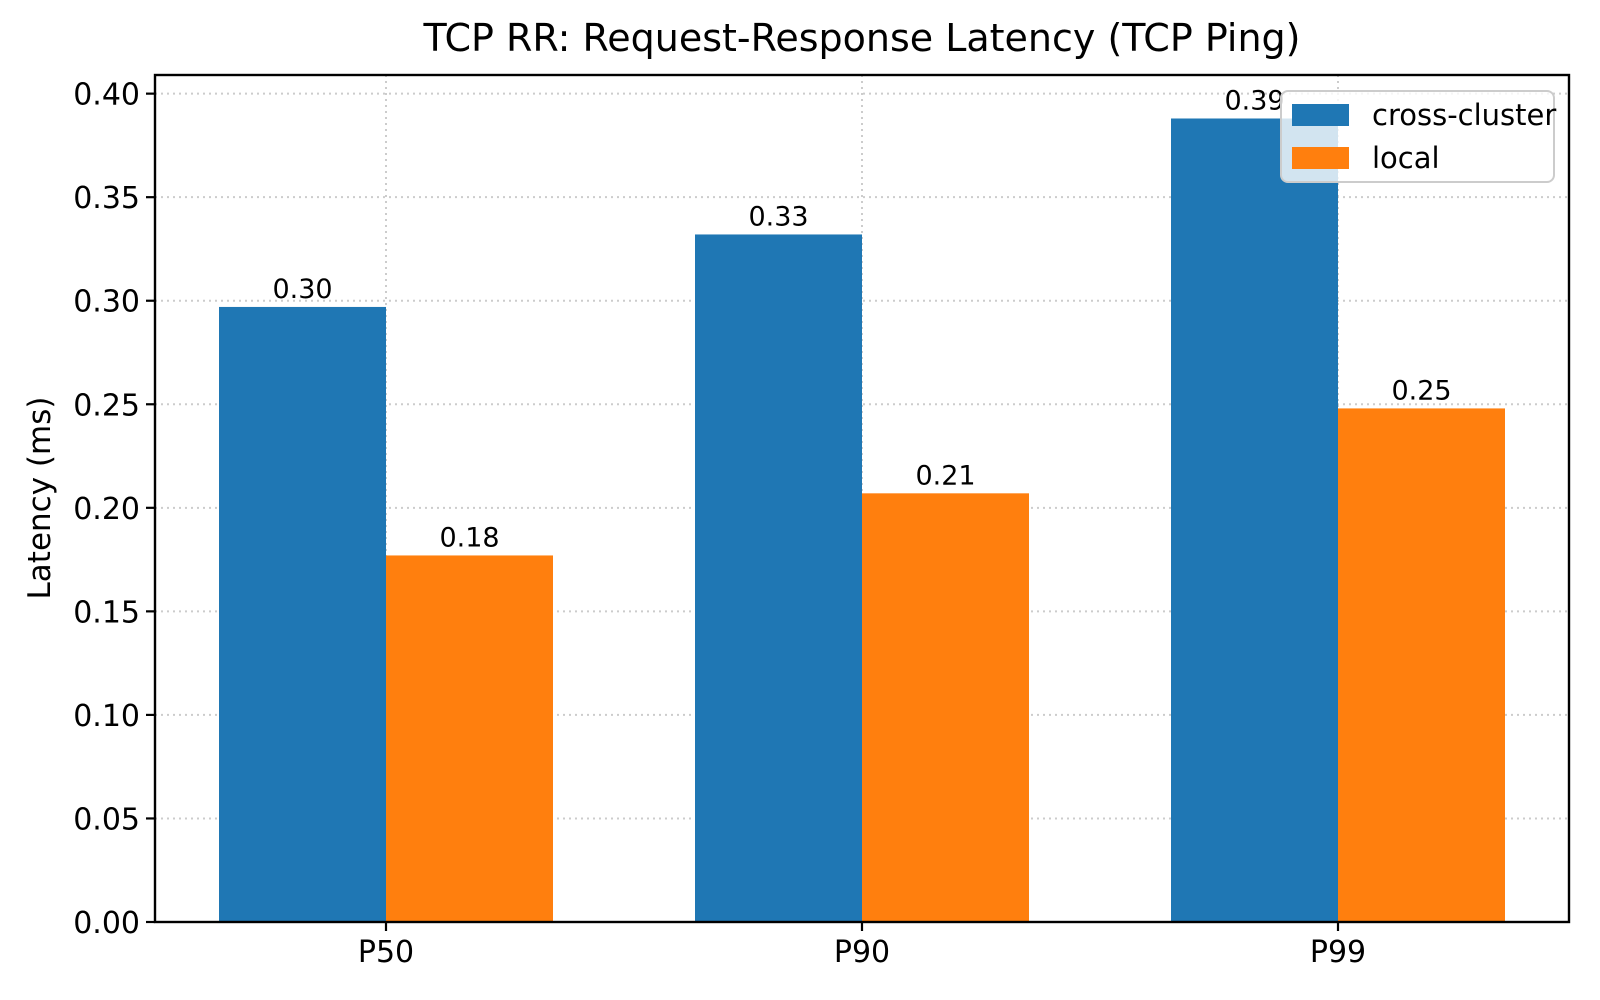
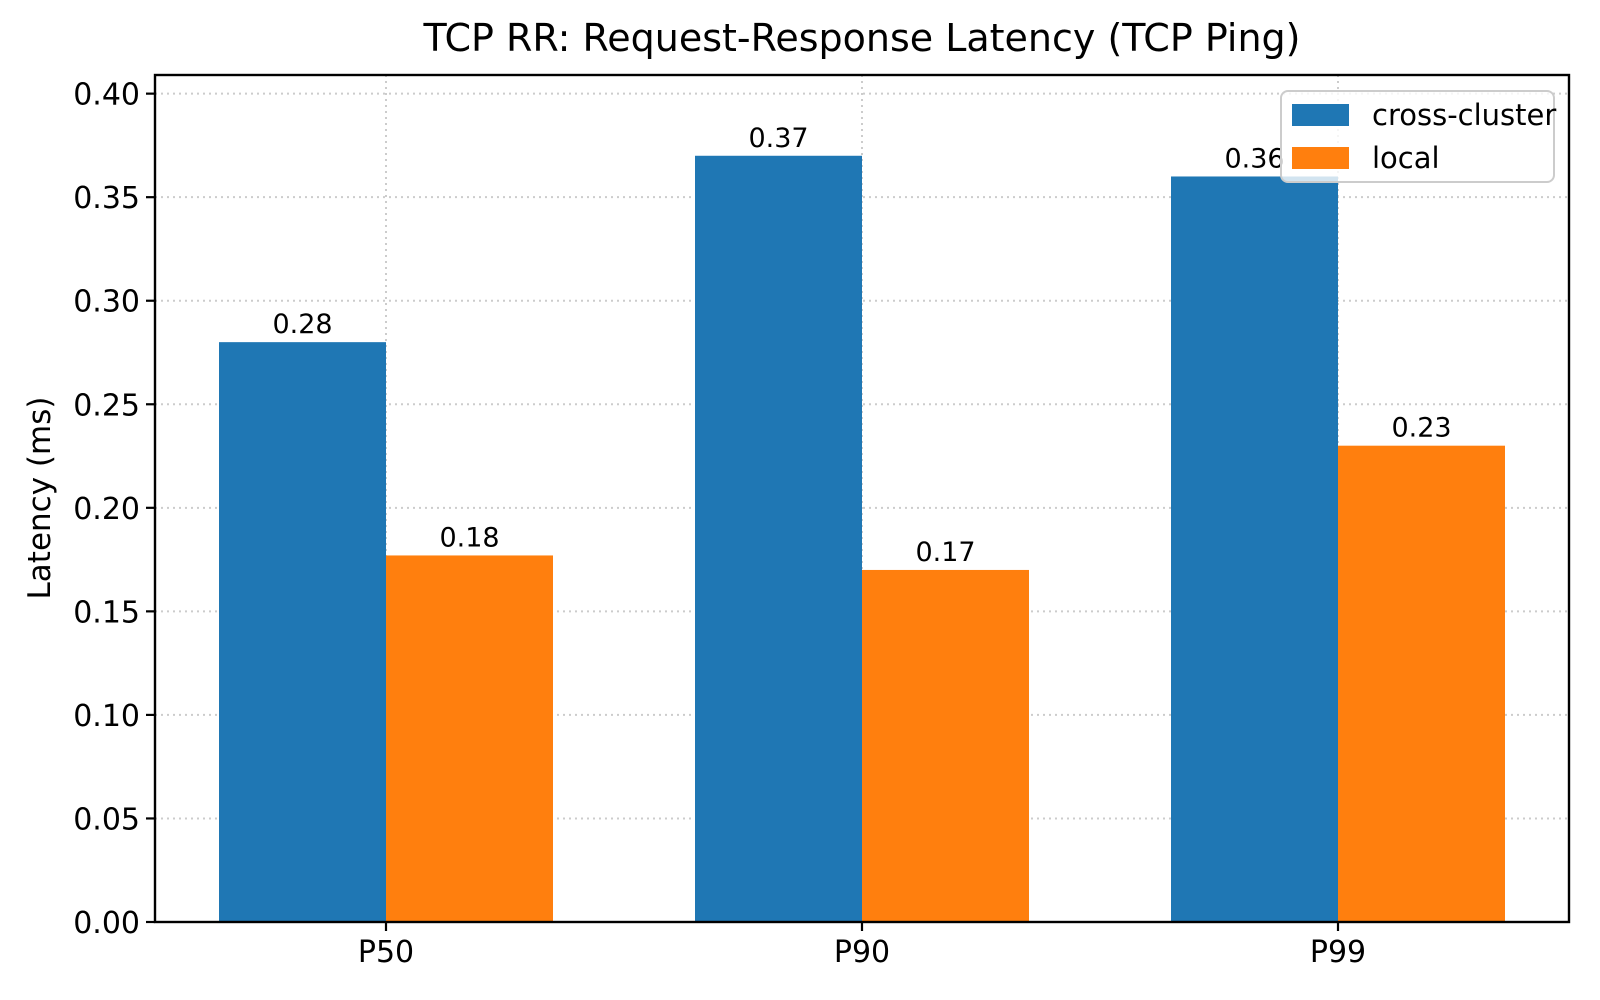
cross-cluster/P50: 0.30 -> 0.28
cross-cluster/P90: 0.33 -> 0.37
local/P90: 0.21 -> 0.17
cross-cluster/P99: 0.39 -> 0.36
local/P99: 0.25 -> 0.23
